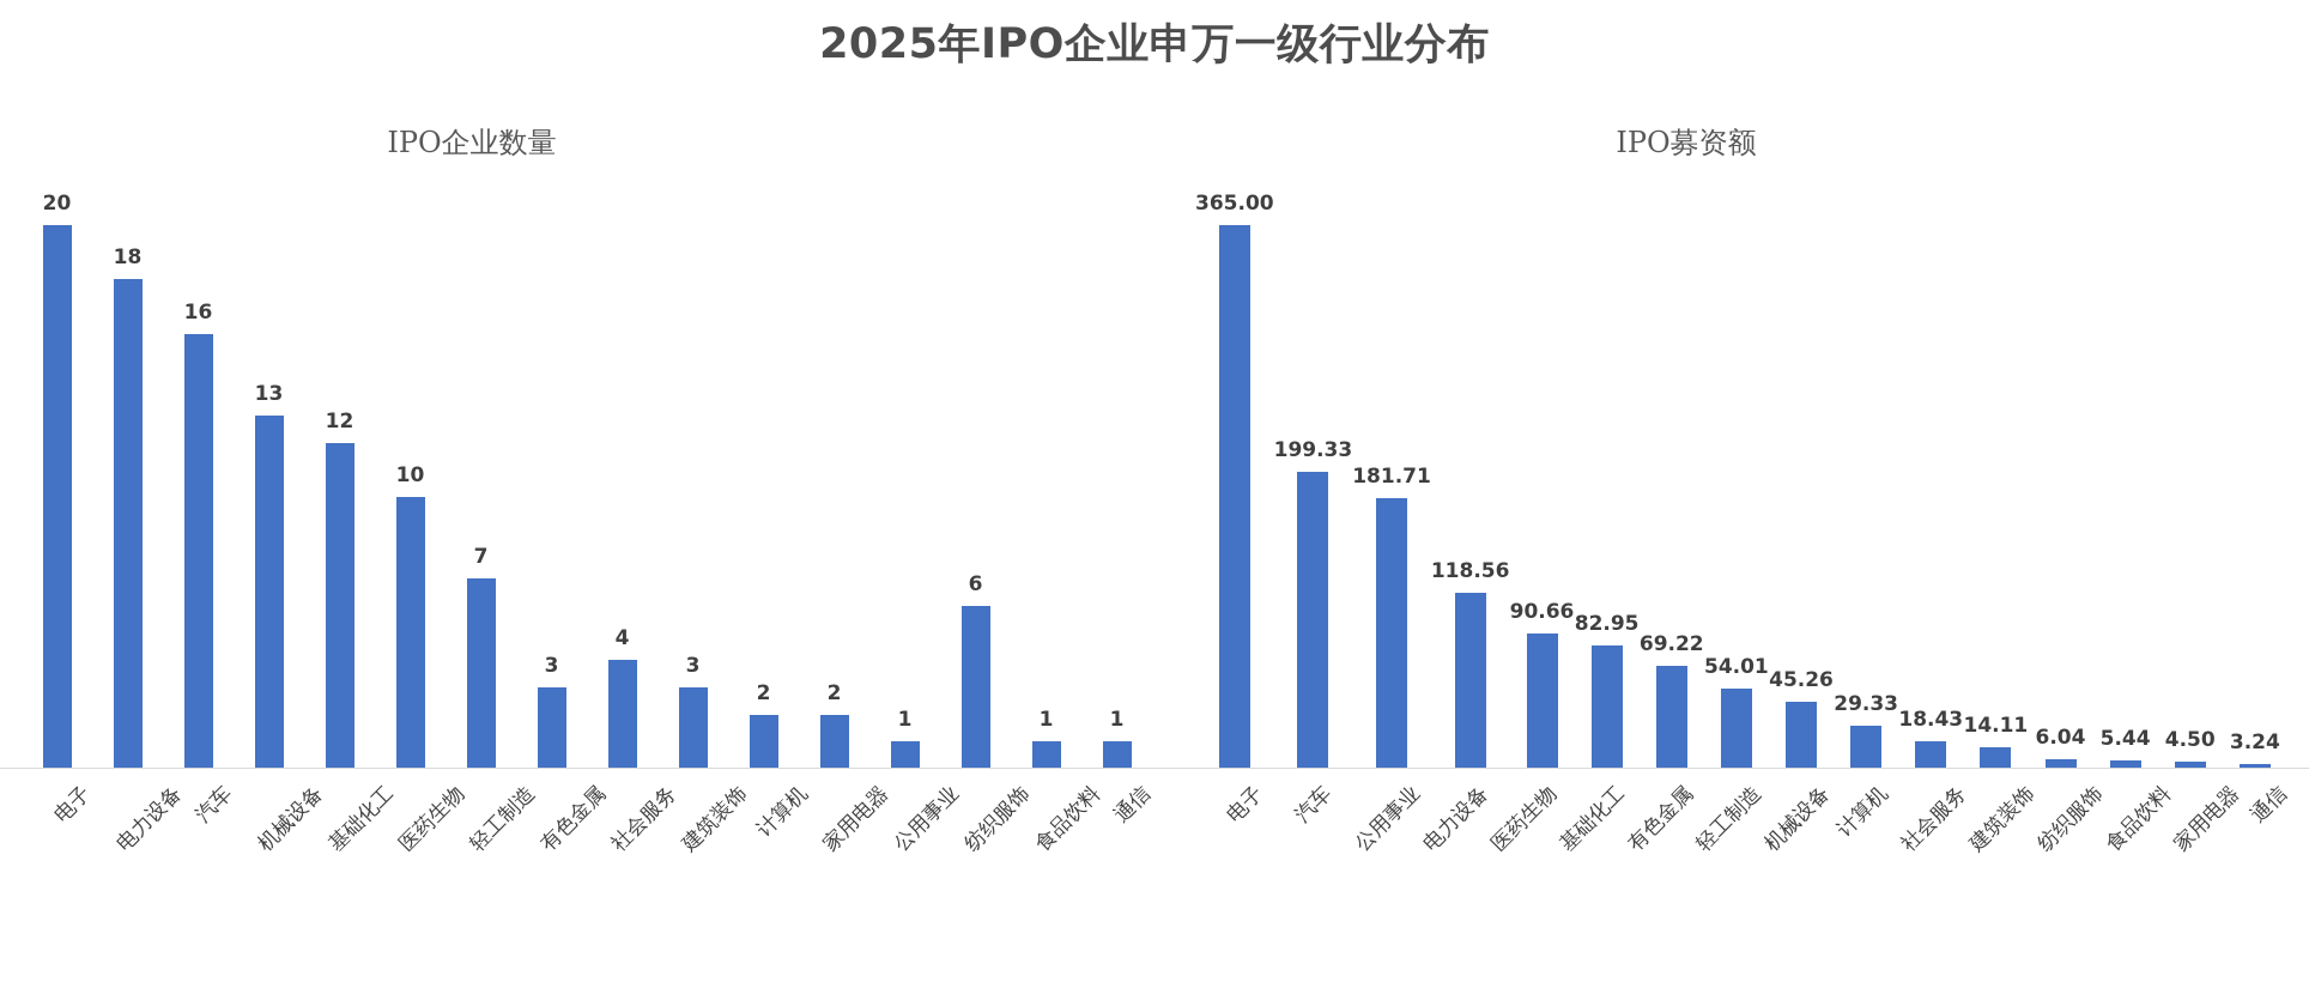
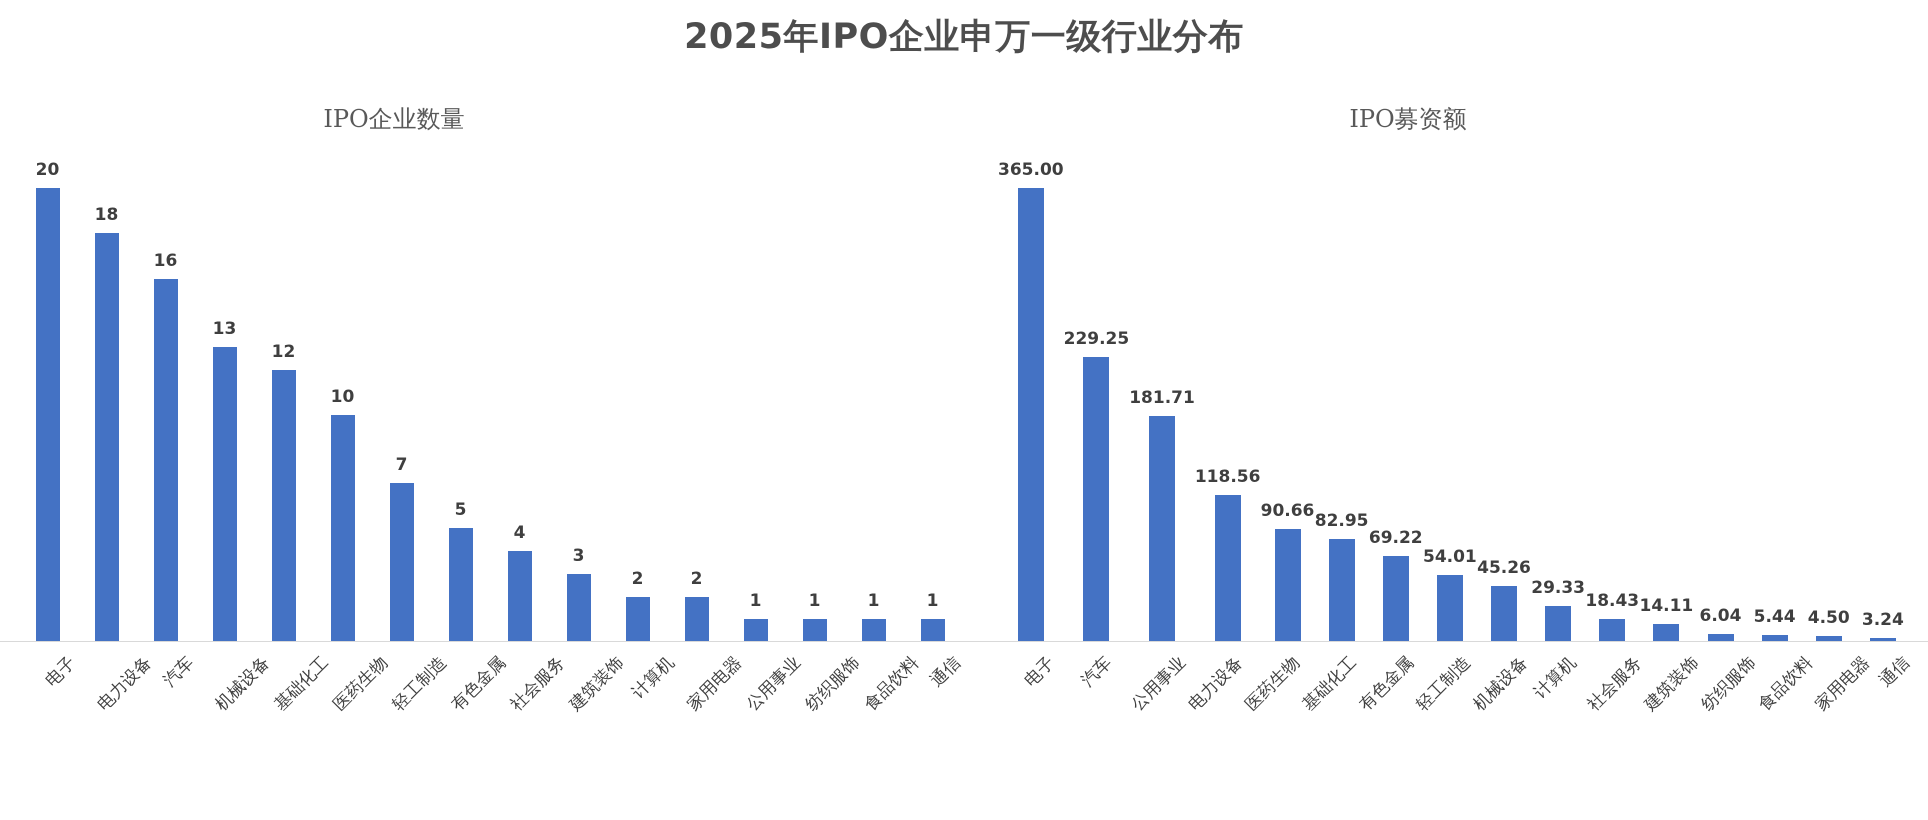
IPO企业数量/有色金属: 3 -> 5
IPO企业数量/纺织服饰: 6 -> 1
IPO募资额/汽车: 199.33 -> 229.25
